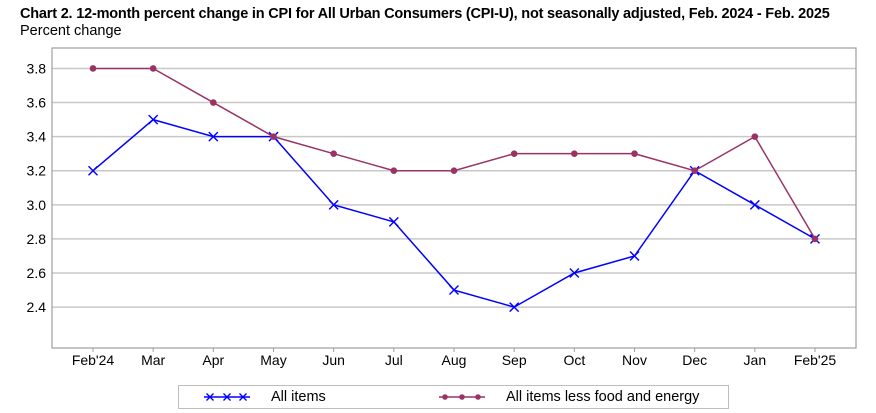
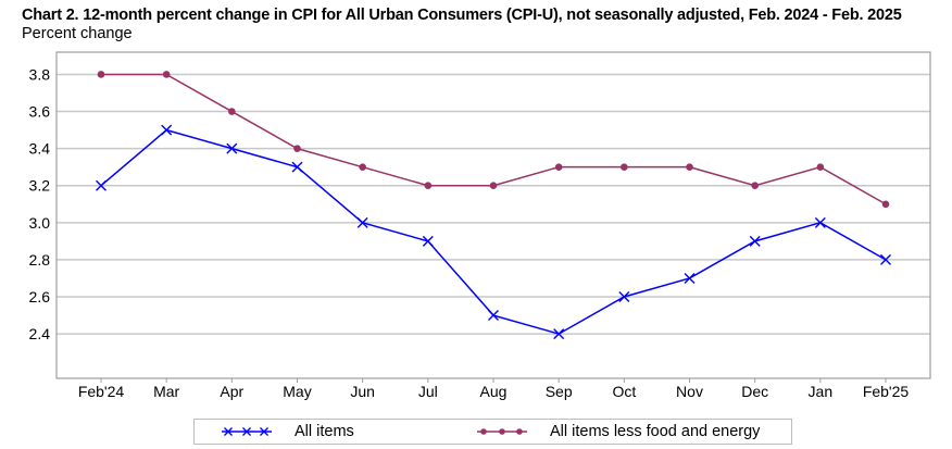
All items/May: 3.4 -> 3.3
All items/Dec: 3.2 -> 2.9
All items less food and energy/Jan: 3.4 -> 3.3
All items less food and energy/Feb'25: 2.8 -> 3.1
